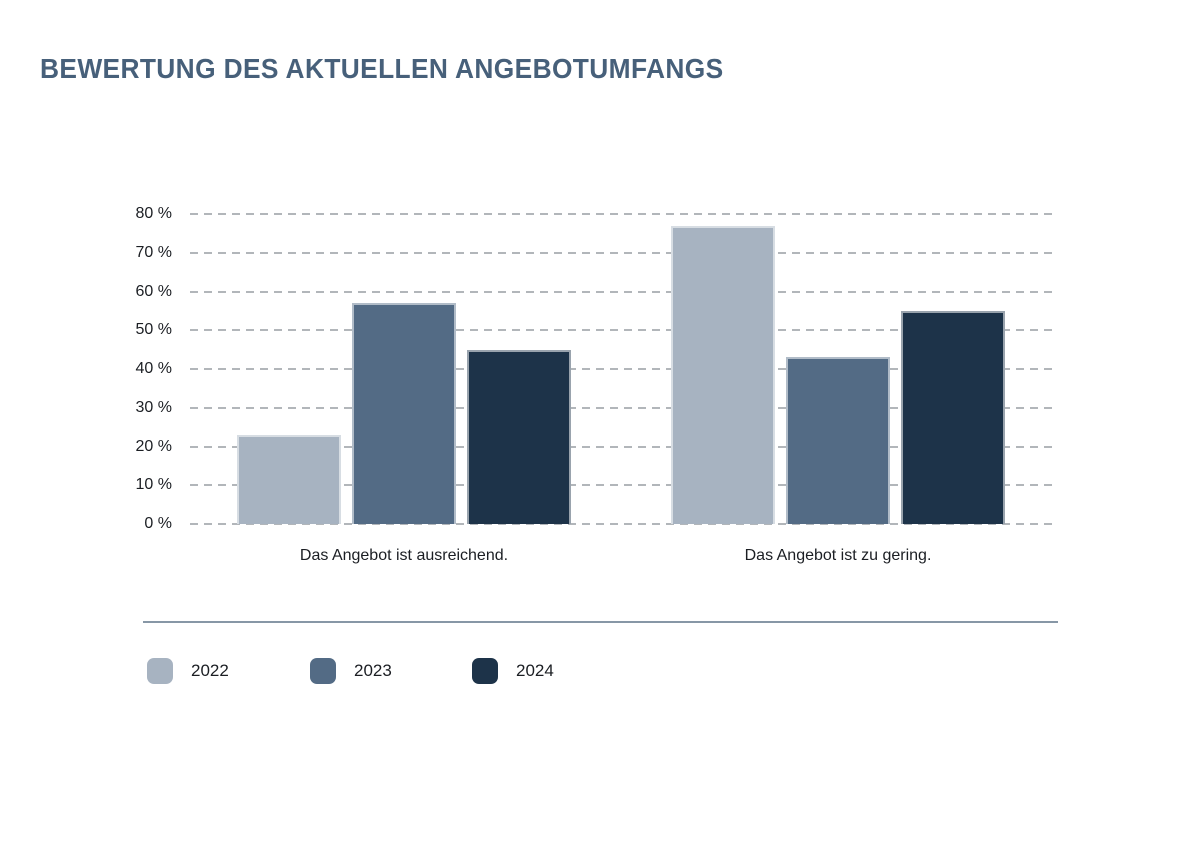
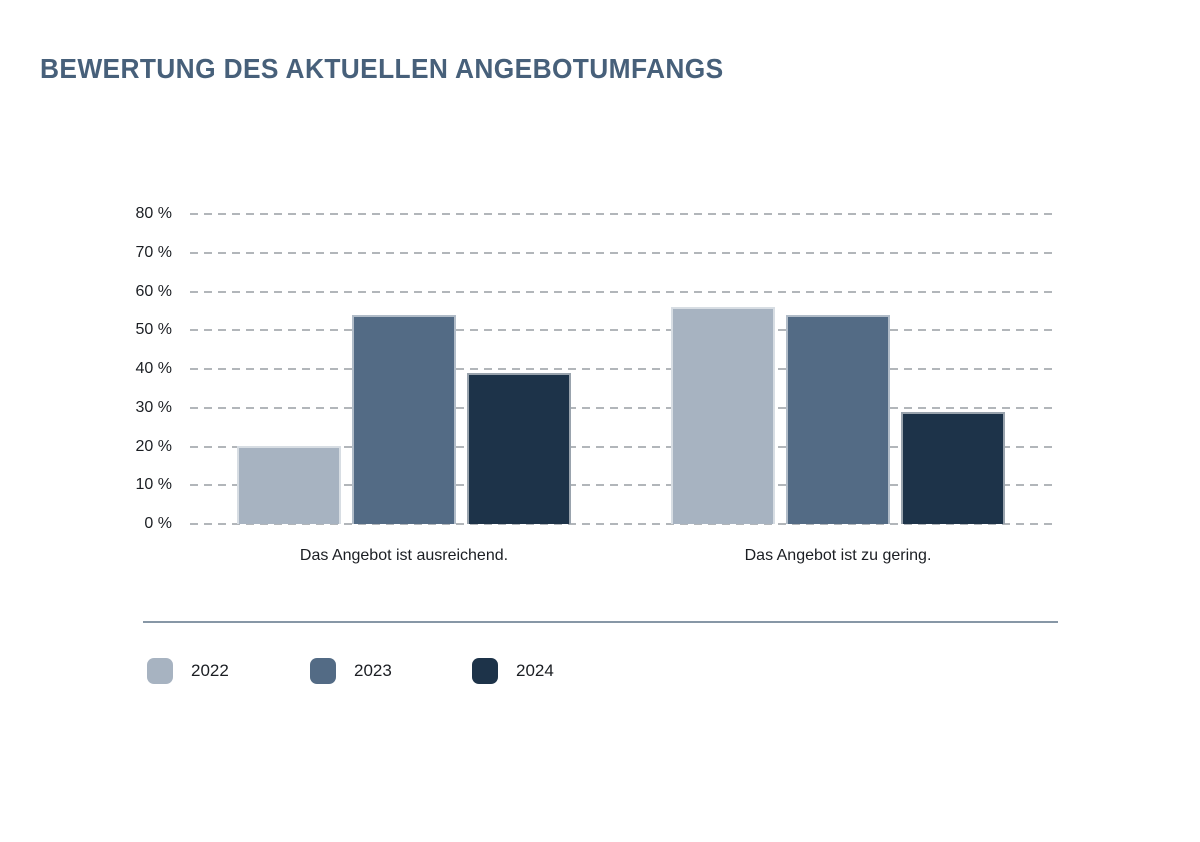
2022/Das Angebot ist ausreichend.: 23% -> 20%
2023/Das Angebot ist ausreichend.: 57% -> 54%
2024/Das Angebot ist ausreichend.: 45% -> 39%
2022/Das Angebot ist zu gering.: 77% -> 56%
2023/Das Angebot ist zu gering.: 43% -> 54%
2024/Das Angebot ist zu gering.: 55% -> 29%
